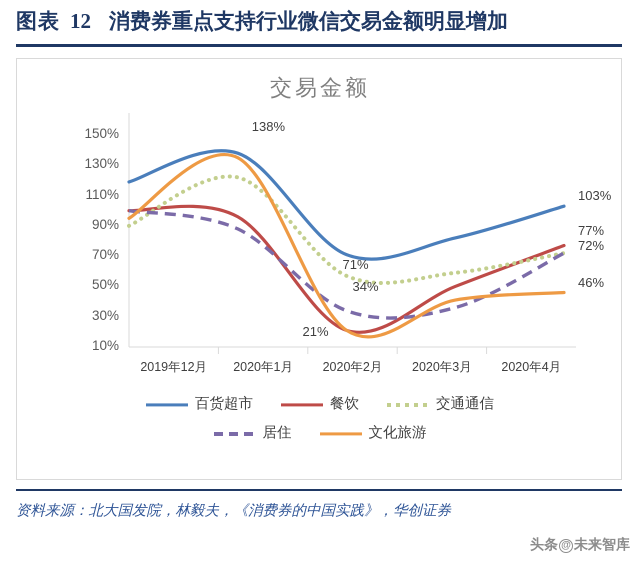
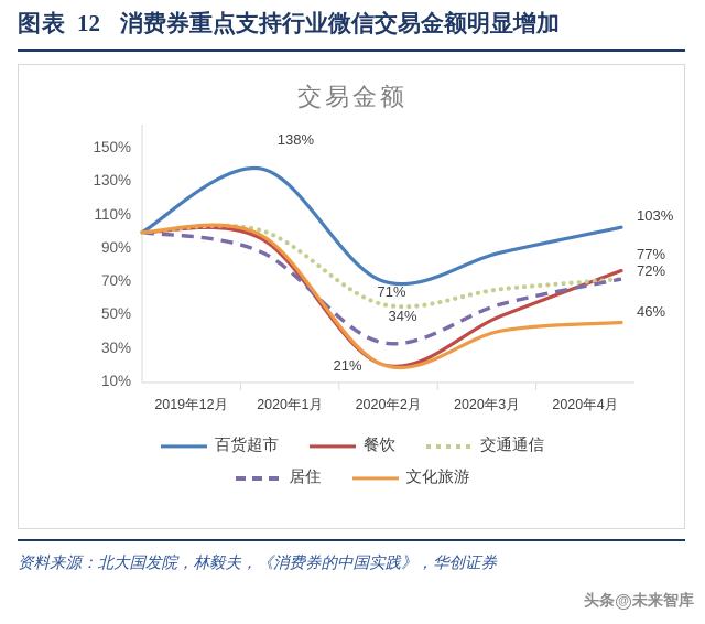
百货超市/2019年12月: 119% -> 100%
交通通信/2019年12月: 90% -> 100%
文化旅游/2019年12月: 95% -> 100%
交通通信/2020年1月: 122% -> 101%
文化旅游/2020年1月: 135% -> 98%
百货超市/2020年3月: 82% -> 88%
交通通信/2020年3月: 59% -> 66%
居住/2020年3月: 36% -> 57%
